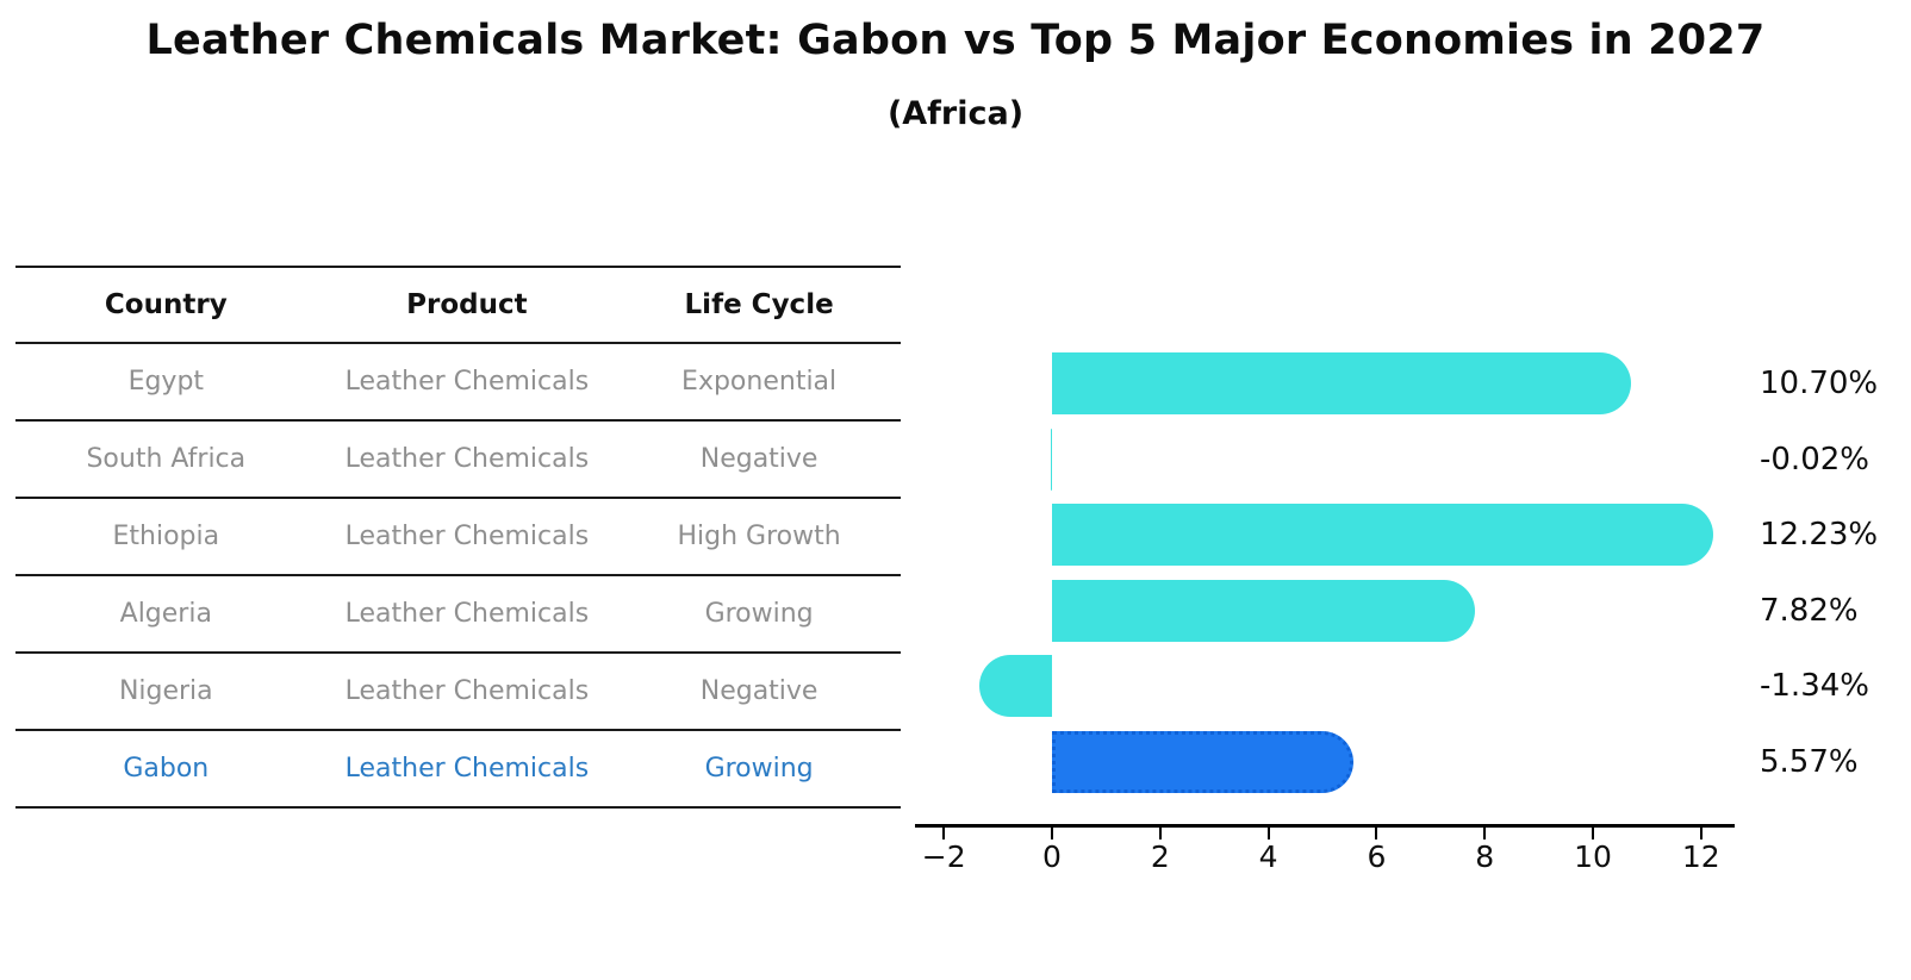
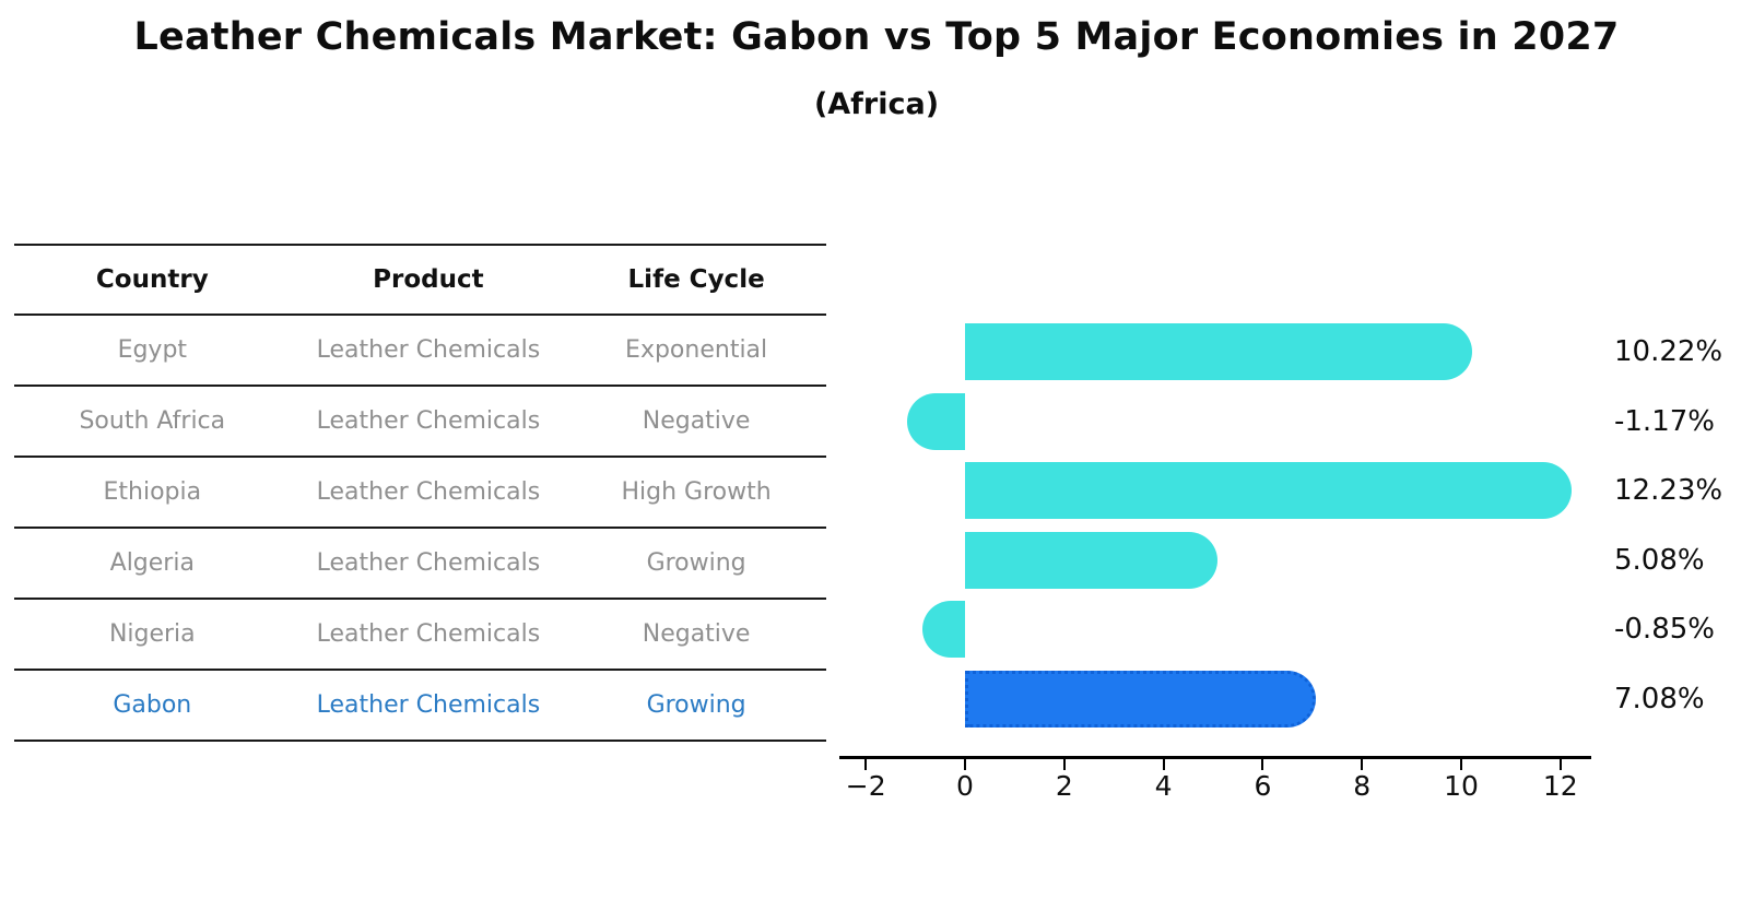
Egypt: 10.70% -> 10.22%
South Africa: -0.02% -> -1.17%
Algeria: 7.82% -> 5.08%
Nigeria: -1.34% -> -0.85%
Gabon: 5.57% -> 7.08%
